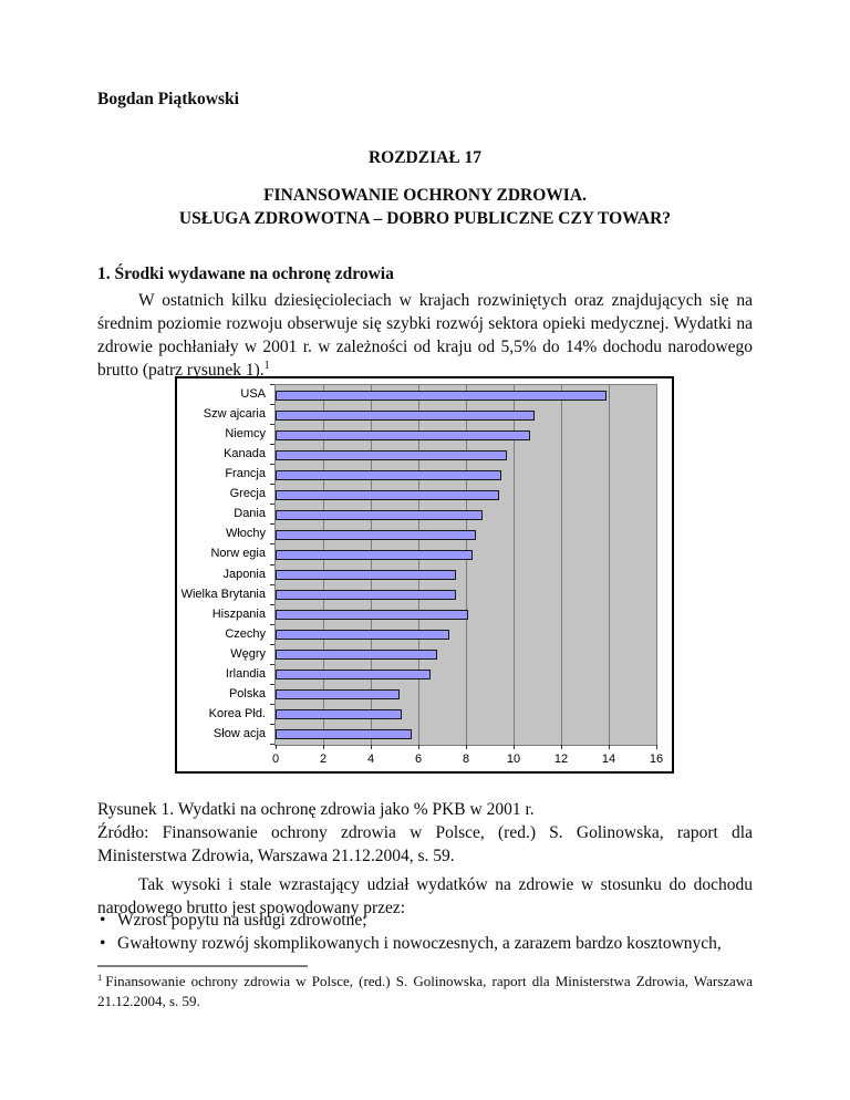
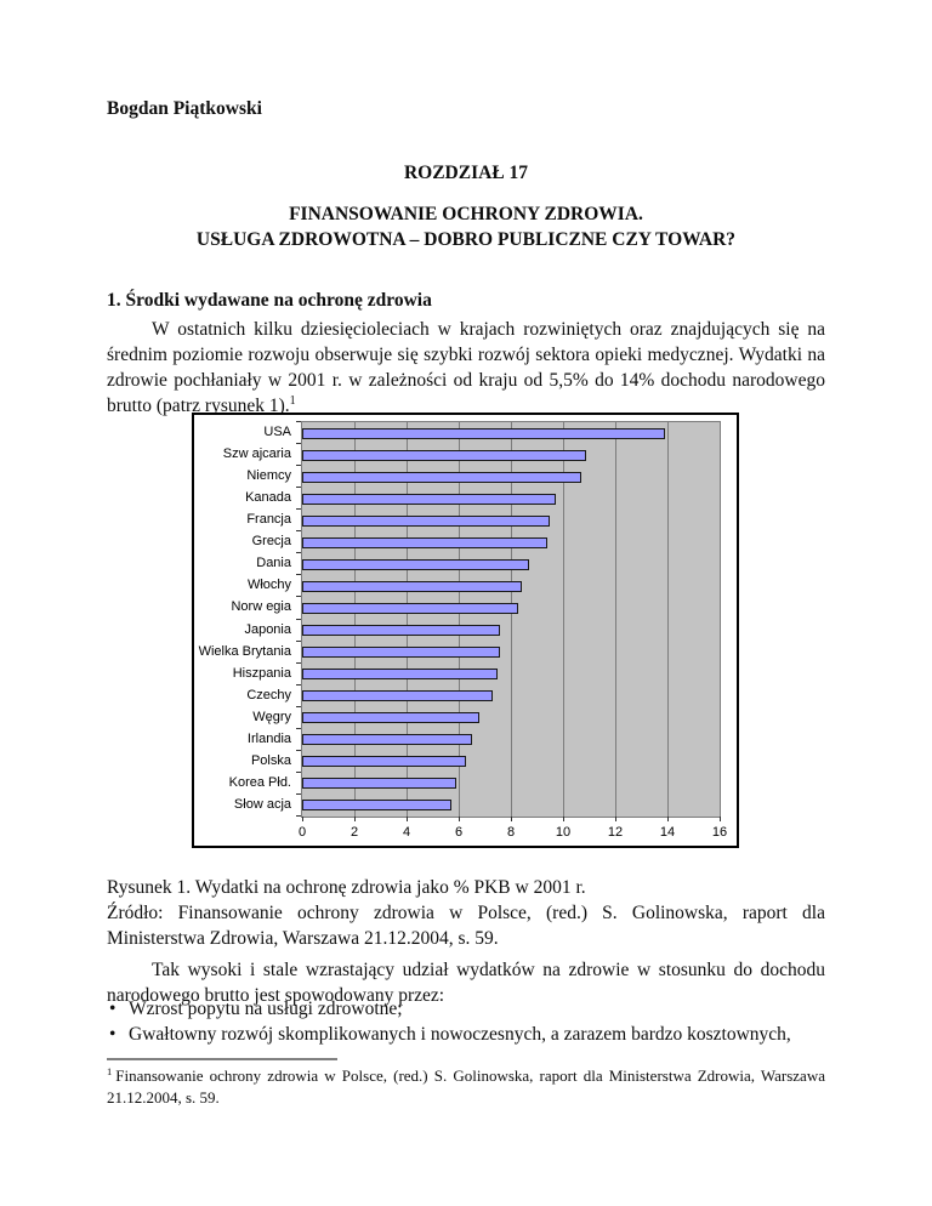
Hiszpania: 8.1 -> 7.5
Polska: 5.2 -> 6.3
Korea Płd.: 5.3 -> 5.9
